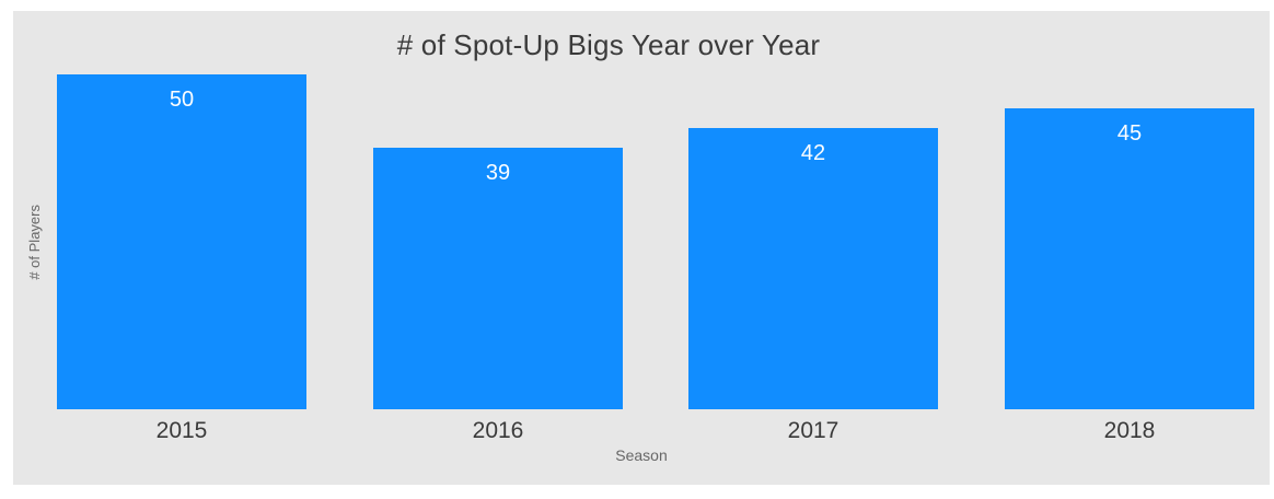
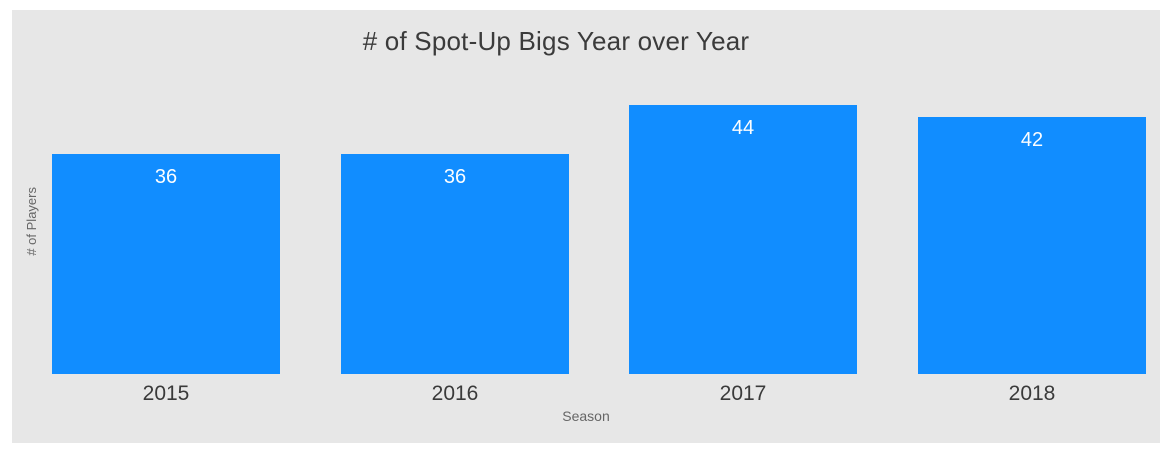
2015: 50 -> 36
2016: 39 -> 36
2017: 42 -> 44
2018: 45 -> 42
